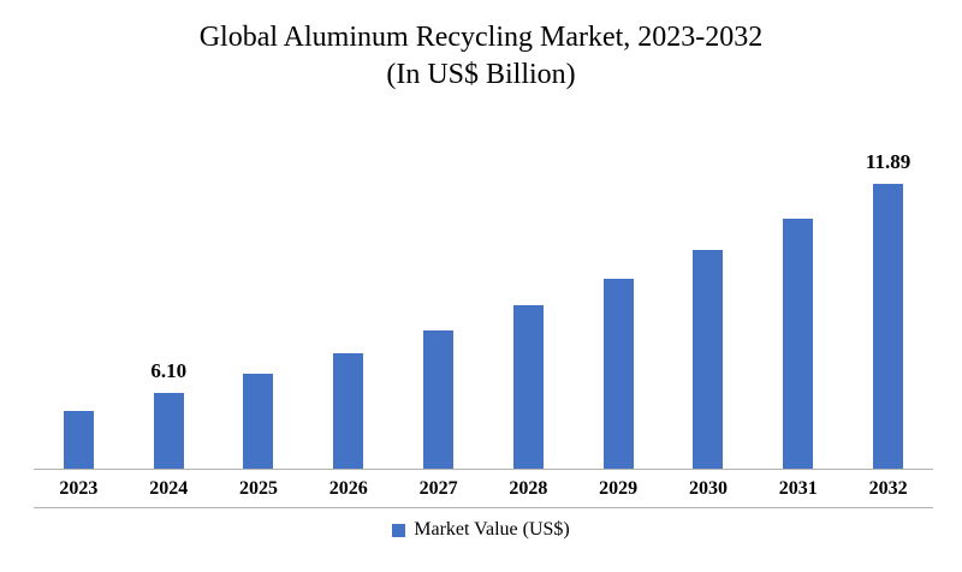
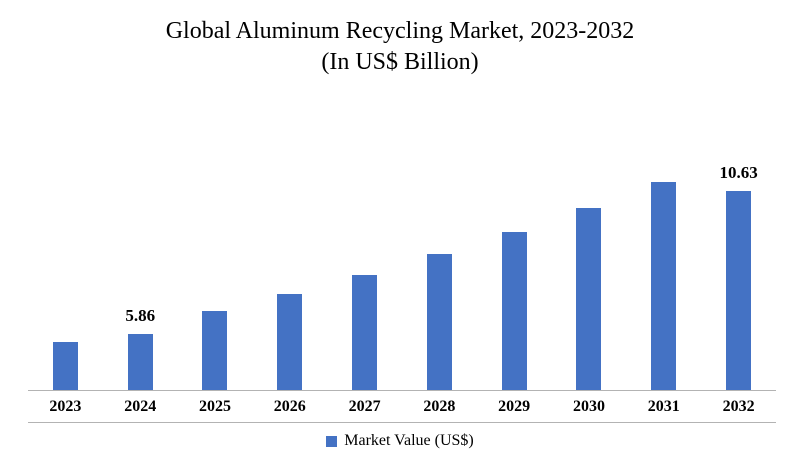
2024: 6.10 -> 5.86
2032: 11.89 -> 10.63
